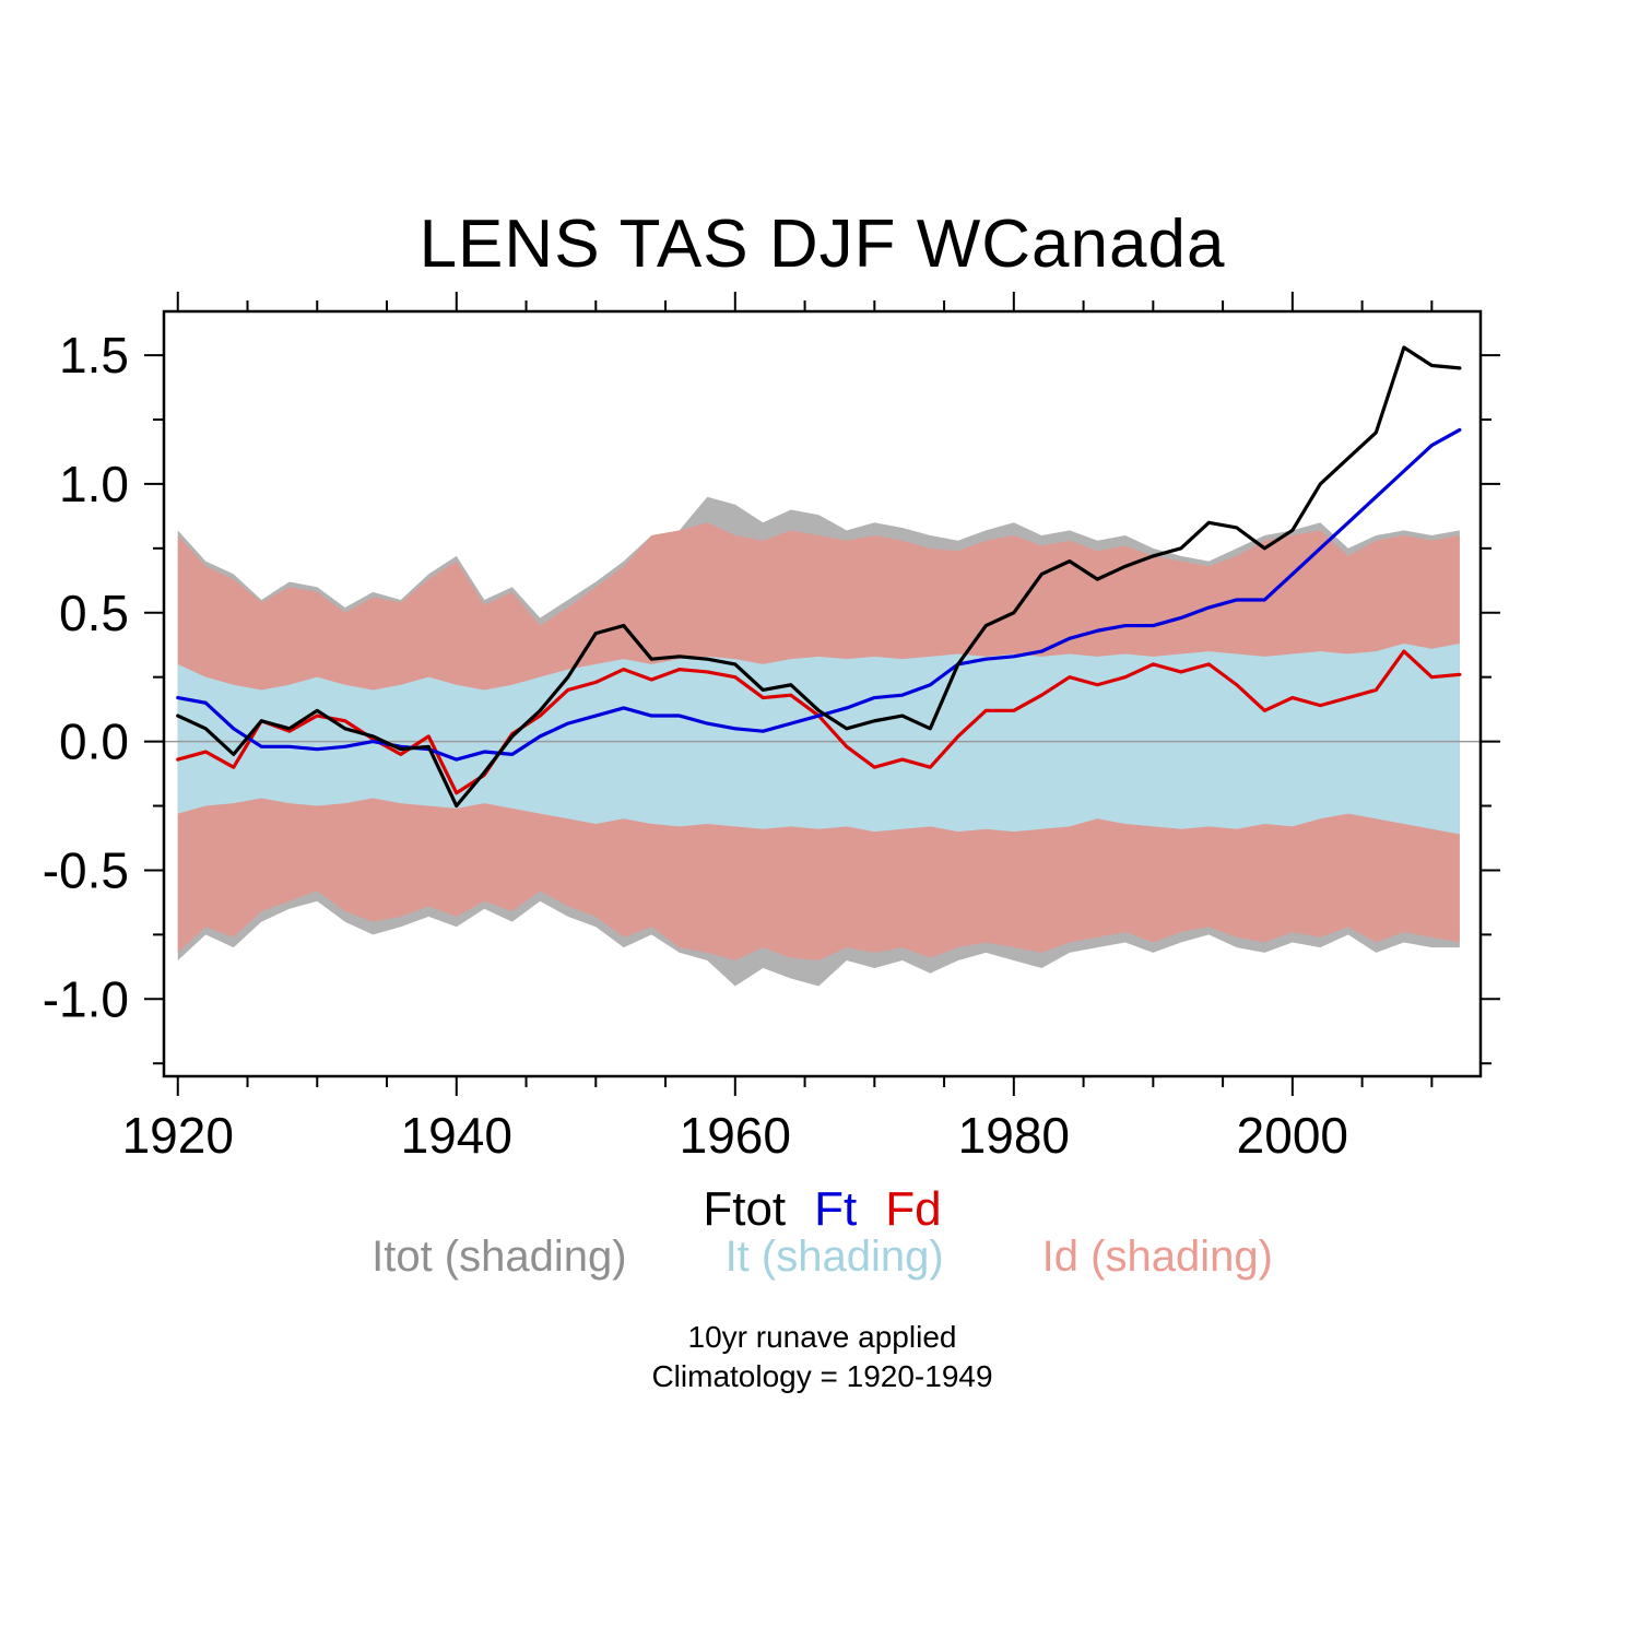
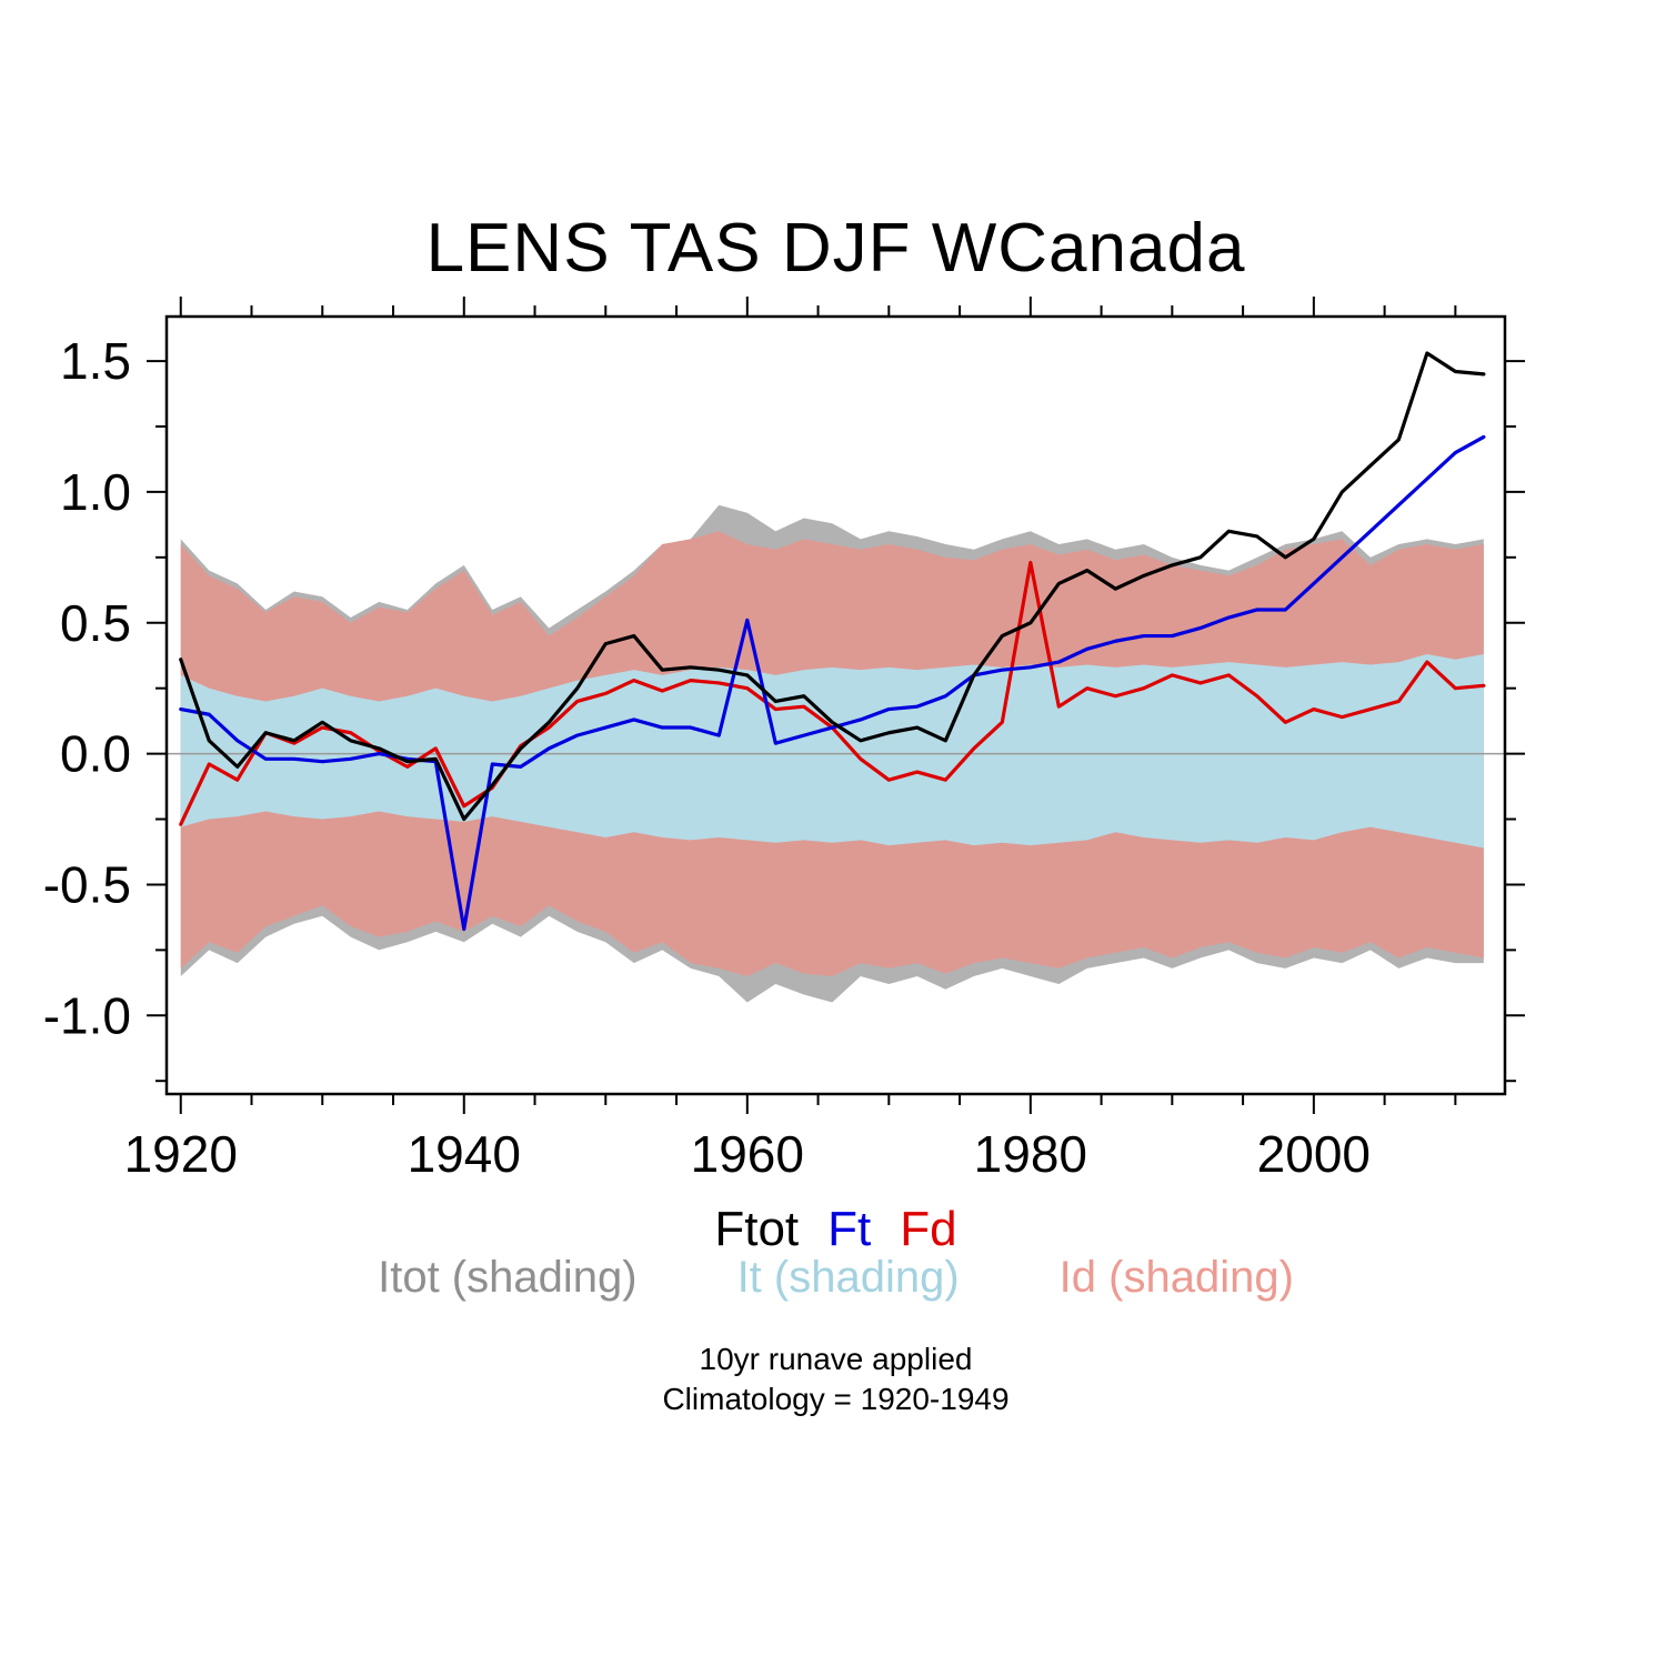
Fd/1920: -0.07 -> -0.27
Ftot/1920: 0.10 -> 0.36
Ft/1940: -0.07 -> -0.67
Ft/1960: 0.05 -> 0.51
Fd/1980: 0.12 -> 0.73
